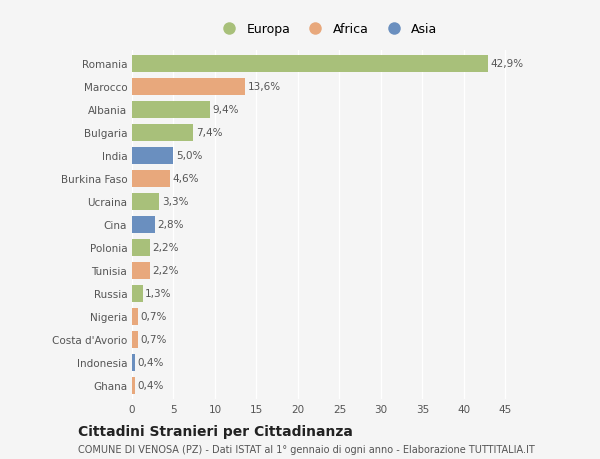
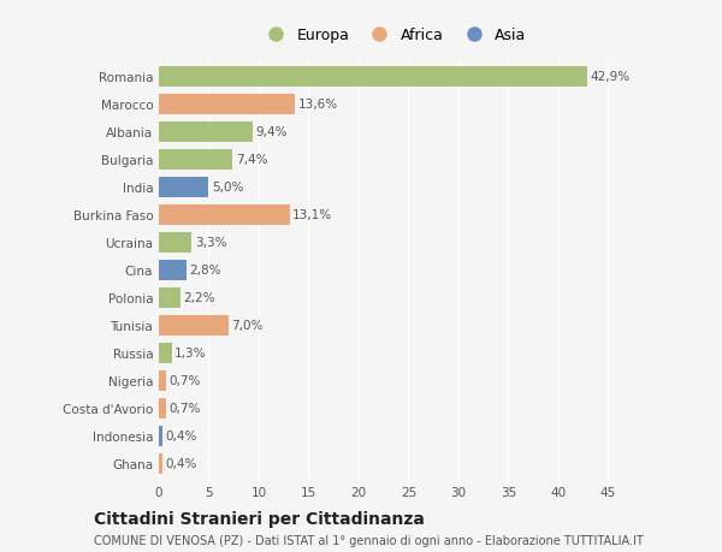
Burkina Faso: 4,6% -> 13,1%
Tunisia: 2,2% -> 7,0%
